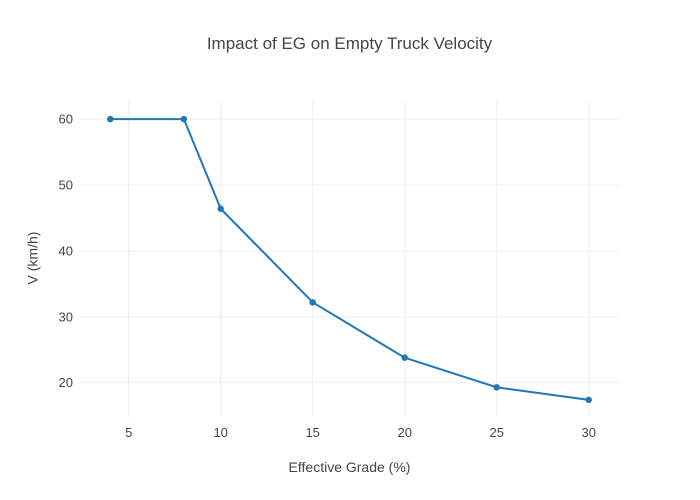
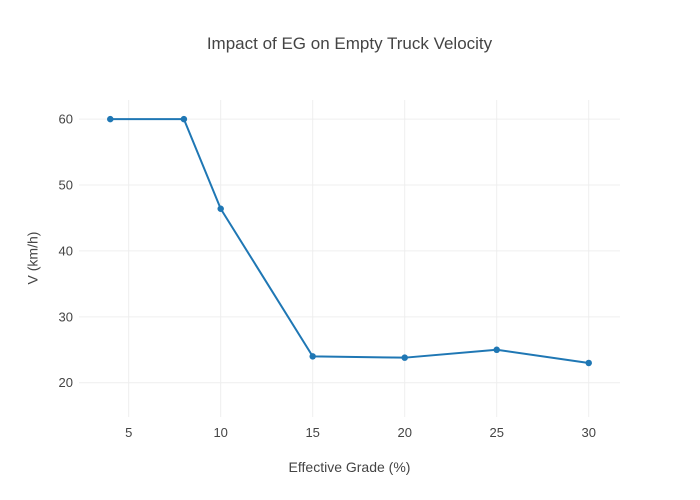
15: 32 -> 24
25: 19 -> 25
30: 17 -> 23
